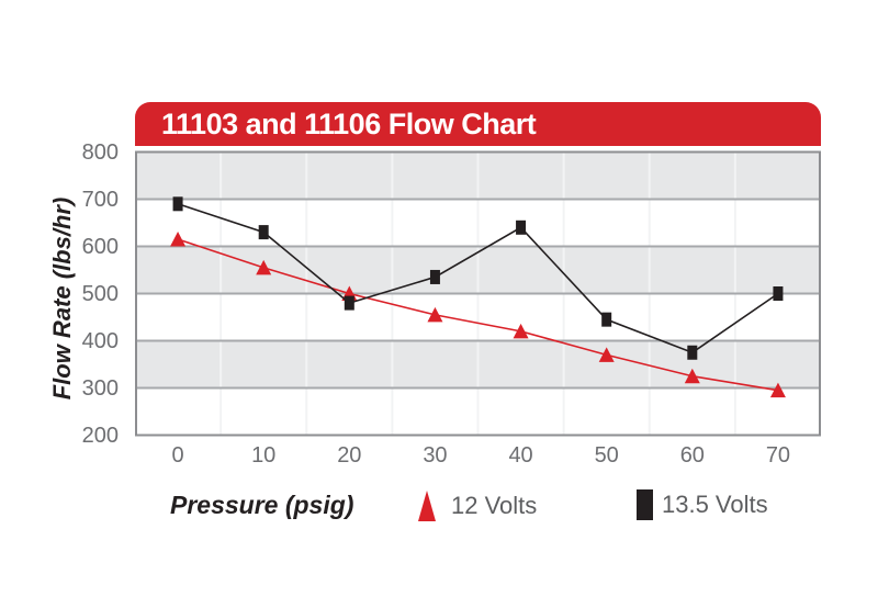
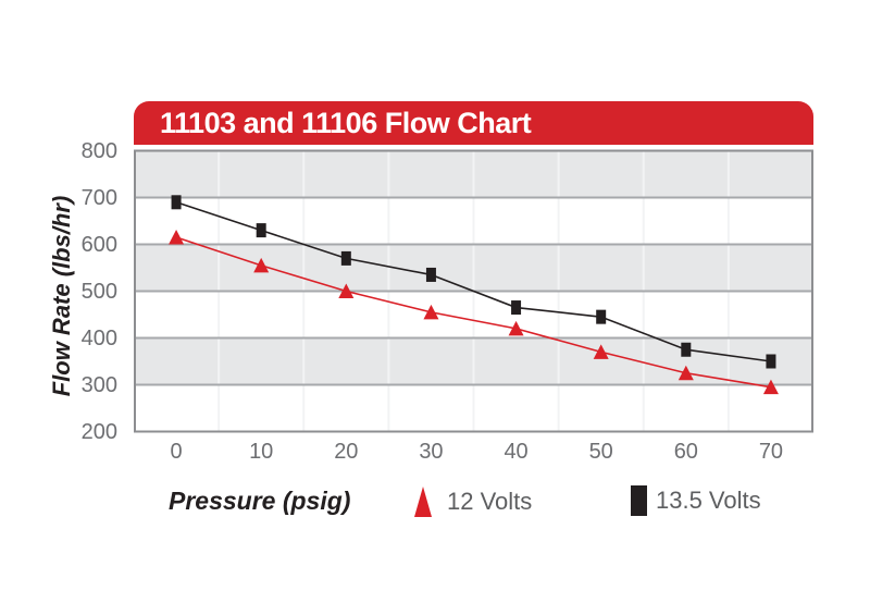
13.5 Volts/20: 480 -> 570
13.5 Volts/40: 640 -> 460
13.5 Volts/70: 500 -> 350
